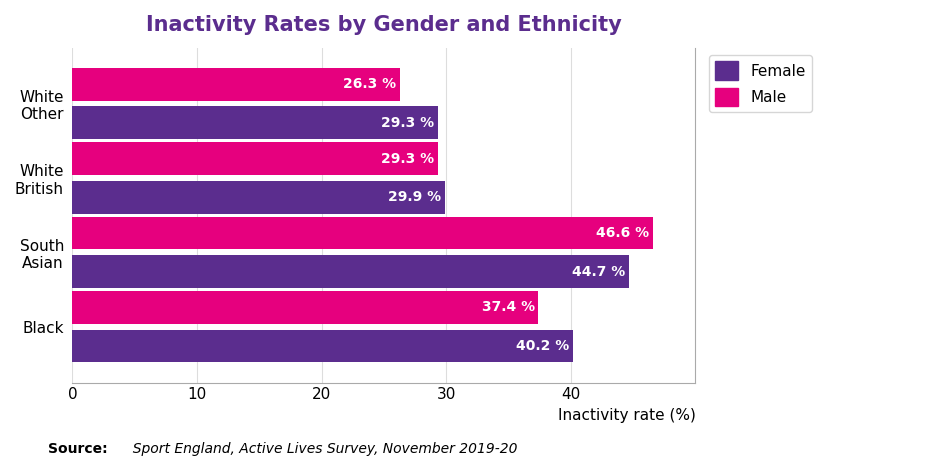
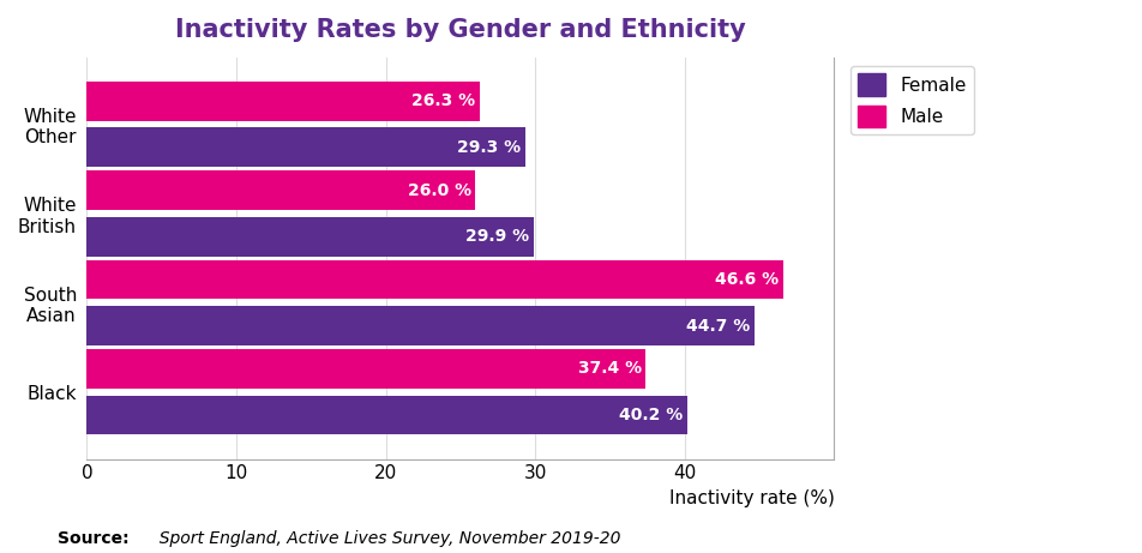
Male/White British: 29.3 -> 26.0
